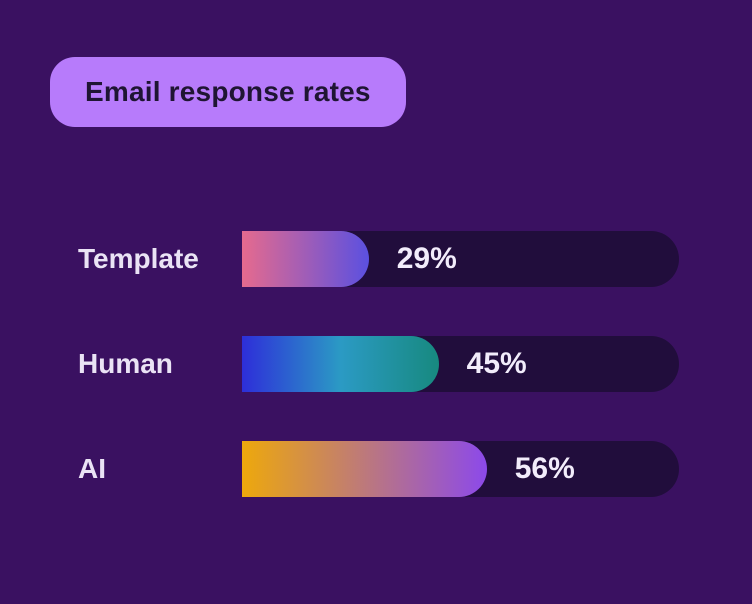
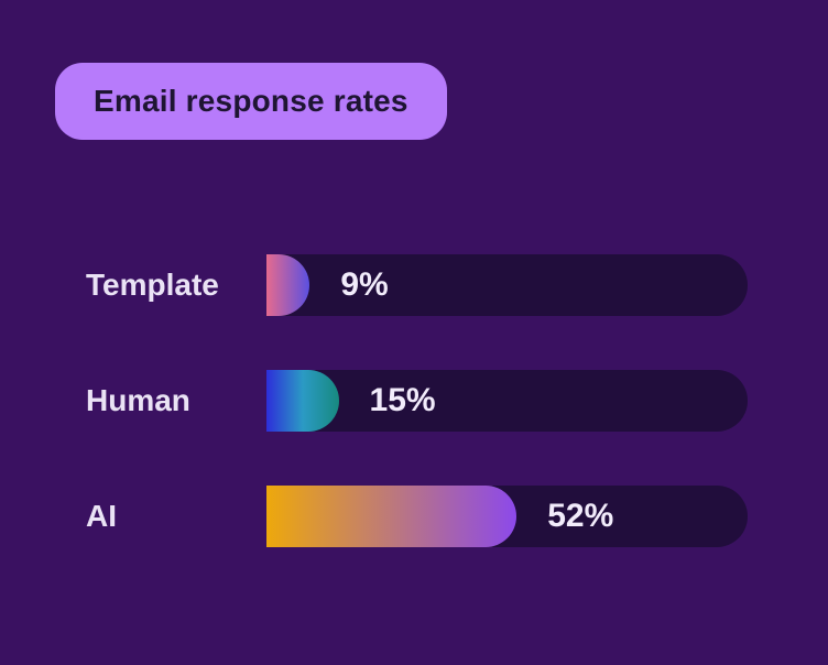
Template: 29% -> 9%
Human: 45% -> 15%
AI: 56% -> 52%
